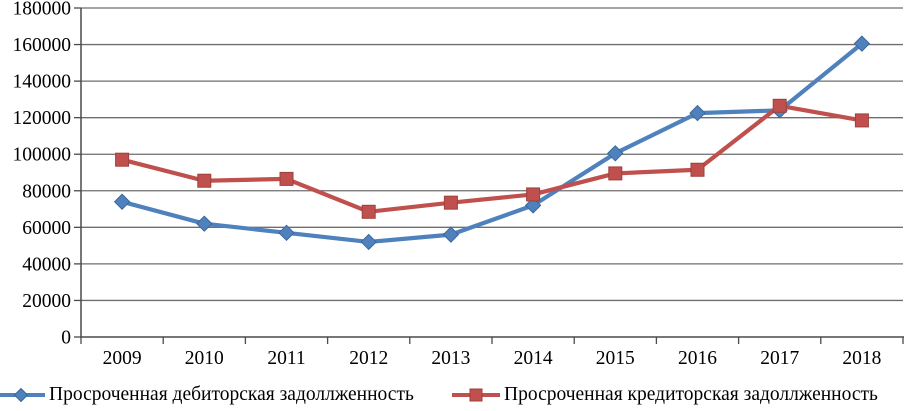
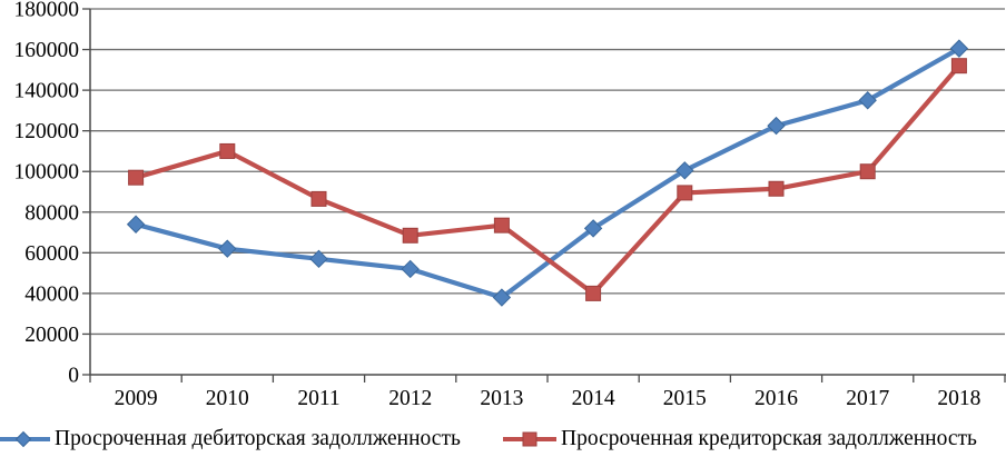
Просроченная кредиторская задоллженность/2010: 86000 -> 110000
Просроченная дебиторская задоллженность/2013: 56000 -> 38000
Просроченная кредиторская задоллженность/2014: 78000 -> 40000
Просроченная дебиторская задоллженность/2017: 124000 -> 135000
Просроченная кредиторская задоллженность/2017: 126000 -> 100000
Просроченная кредиторская задоллженность/2018: 118000 -> 152000
